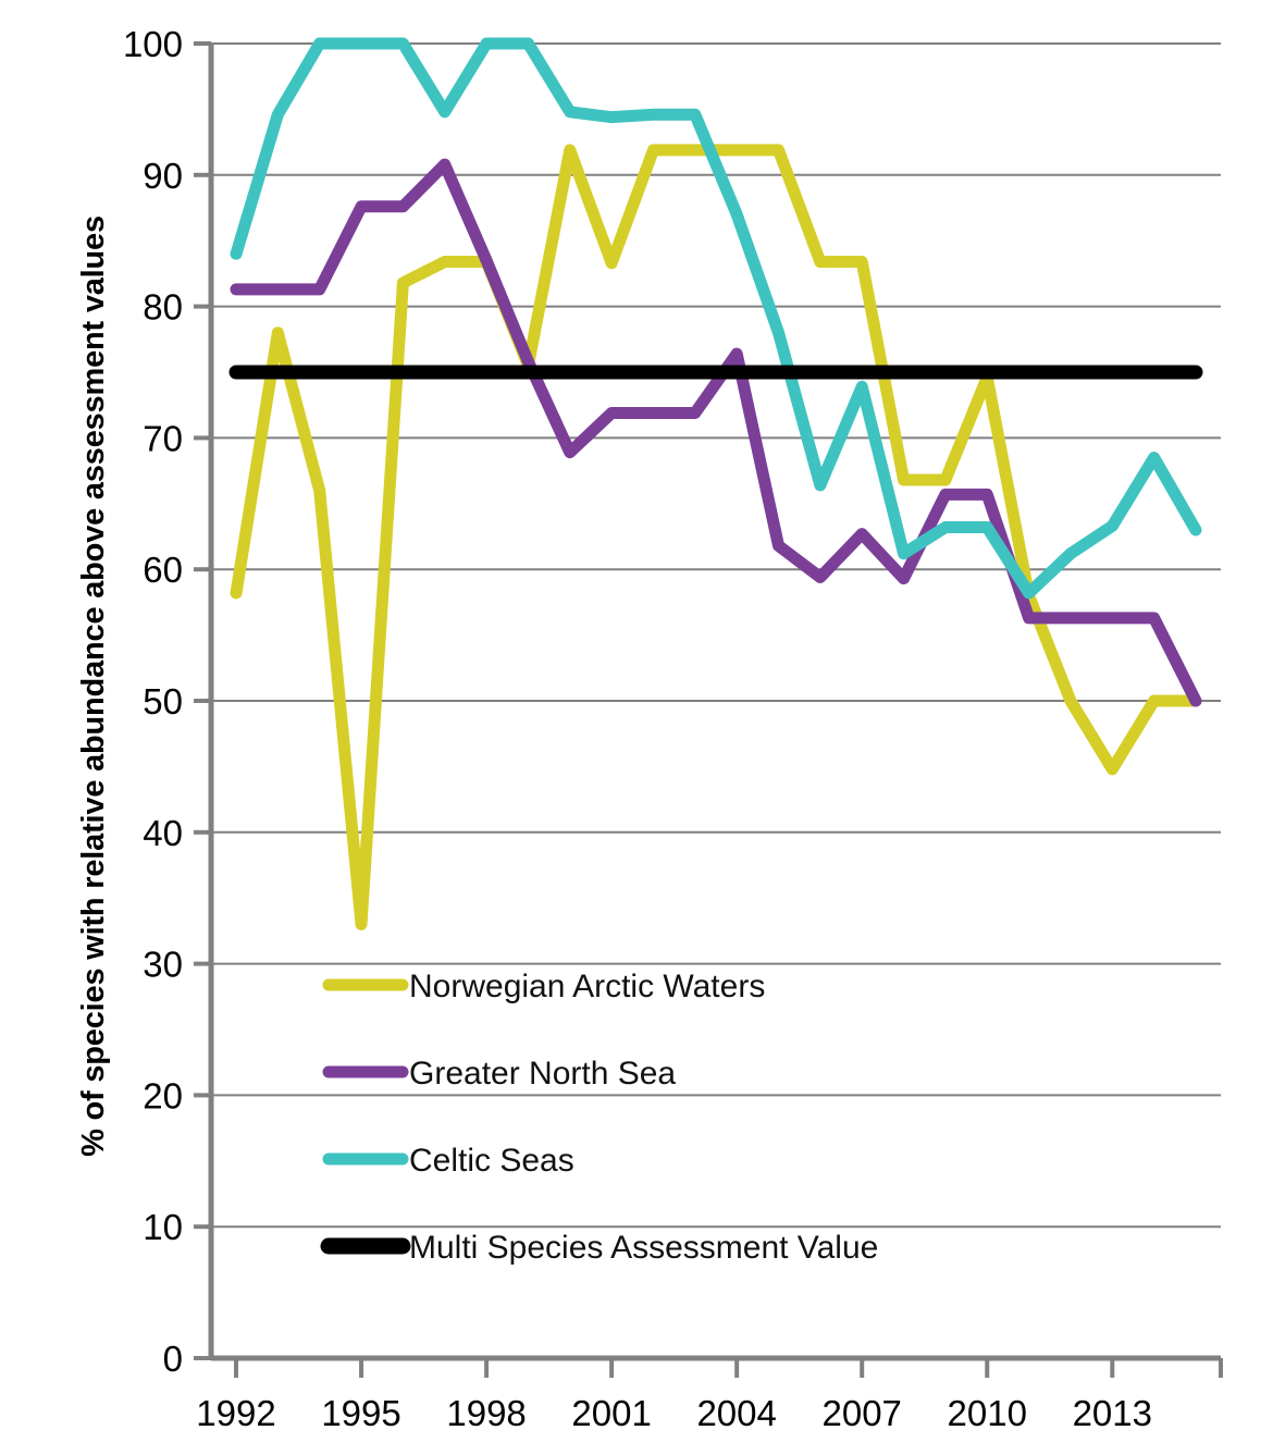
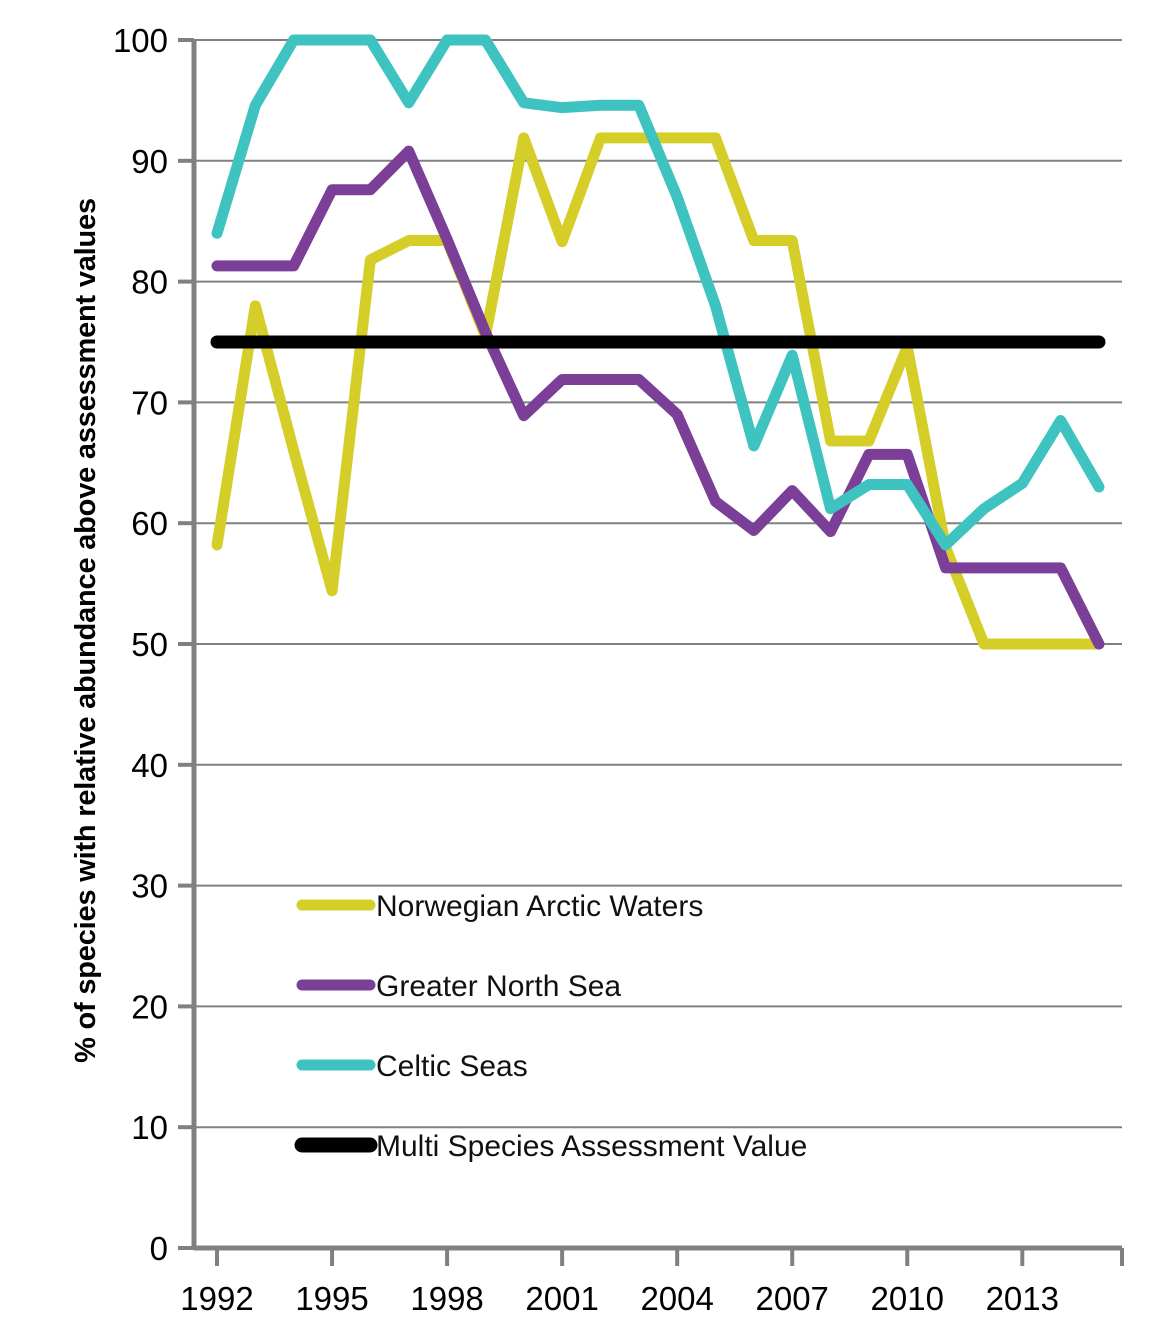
Norwegian Arctic Waters/1995: 33.0 -> 54.4
Greater North Sea/2004: 76.4 -> 69.0
Norwegian Arctic Waters/2013: 44.8 -> 50.0
